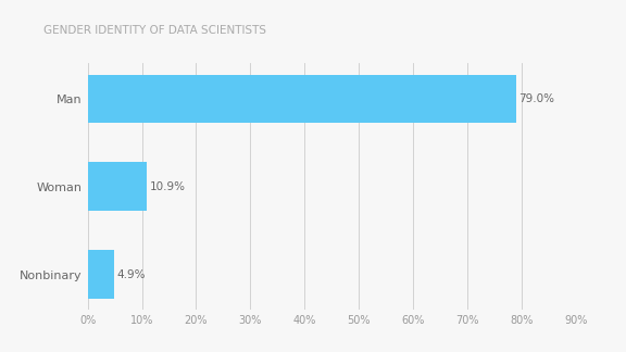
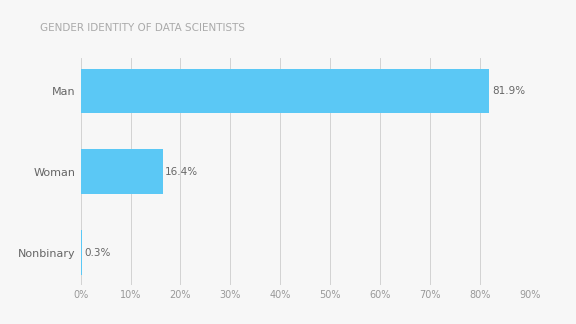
Man: 79.0% -> 81.9%
Woman: 10.9% -> 16.4%
Nonbinary: 4.9% -> 0.3%
